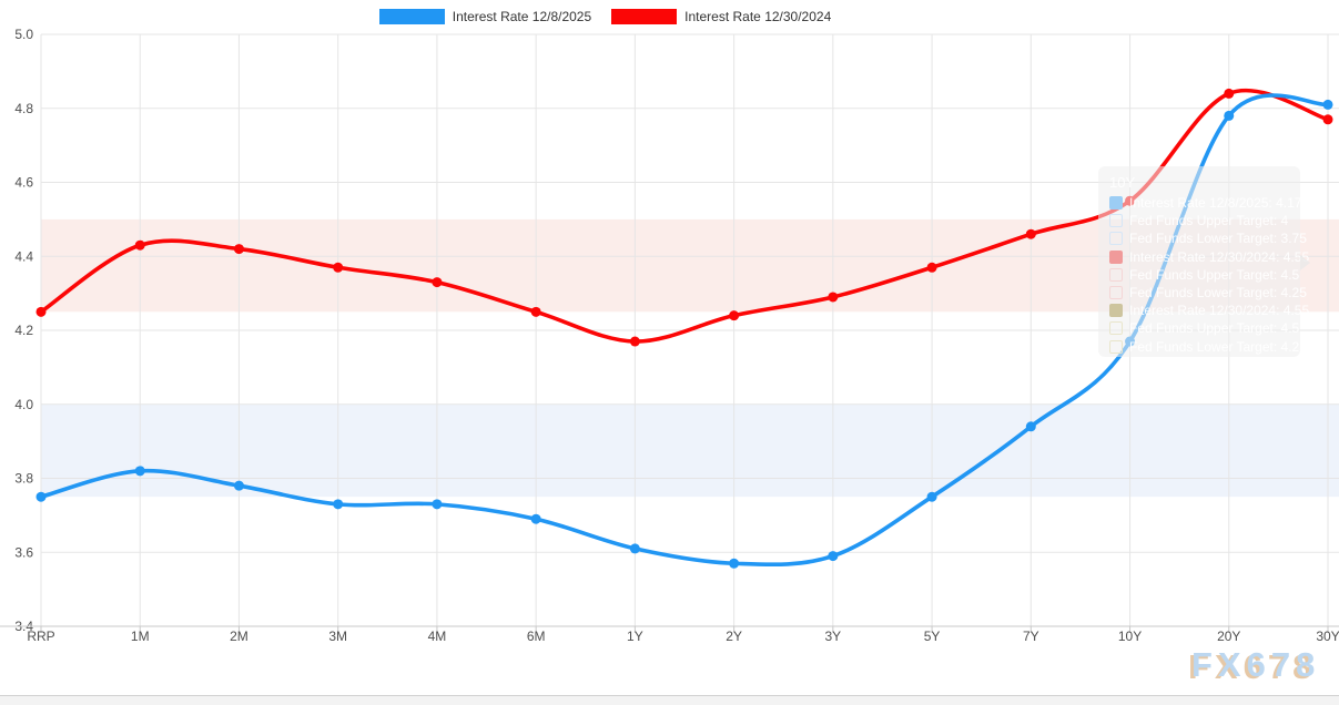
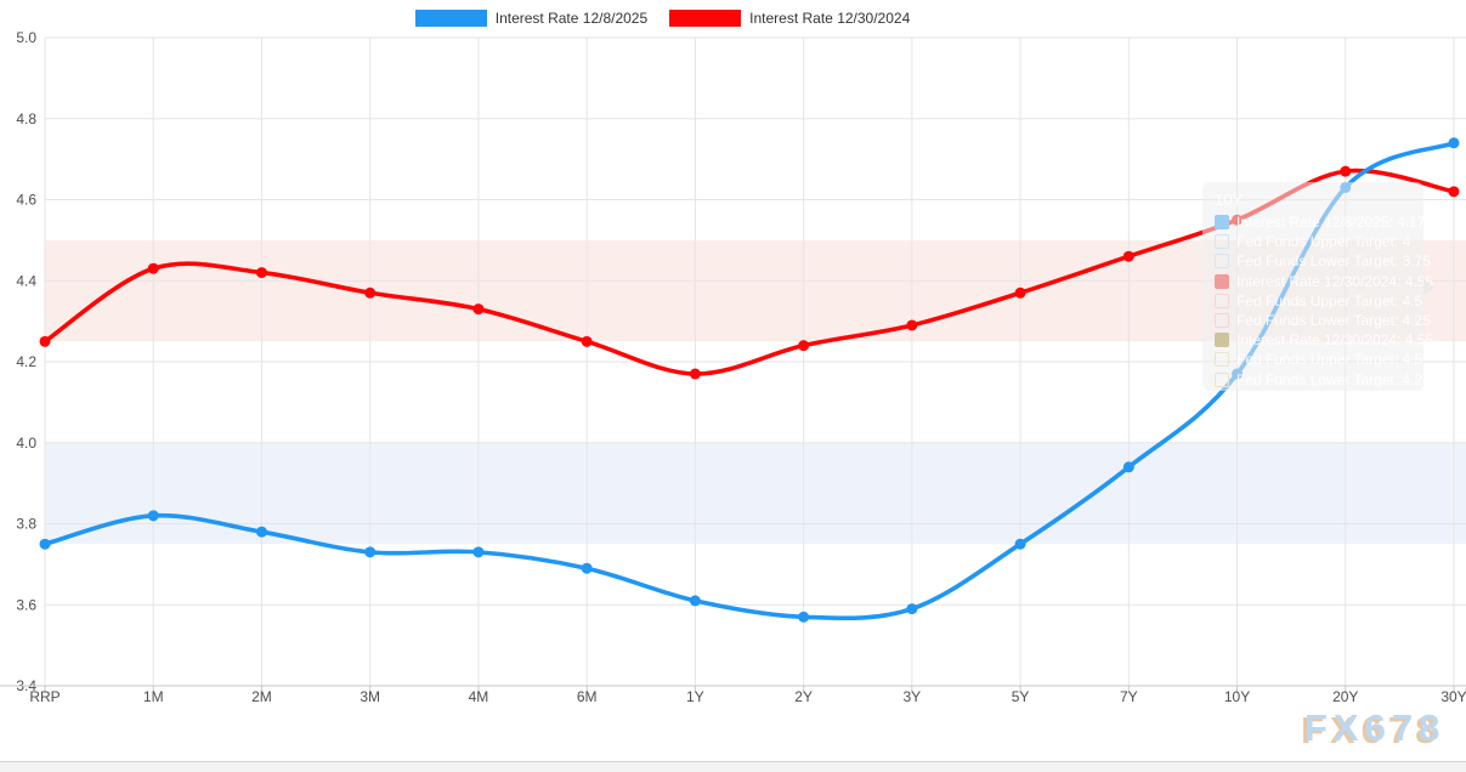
Interest Rate 12/8/2025/20Y: 4.78 -> 4.63
Interest Rate 12/30/2024/20Y: 4.84 -> 4.67
Interest Rate 12/8/2025/30Y: 4.81 -> 4.74
Interest Rate 12/30/2024/30Y: 4.77 -> 4.62
